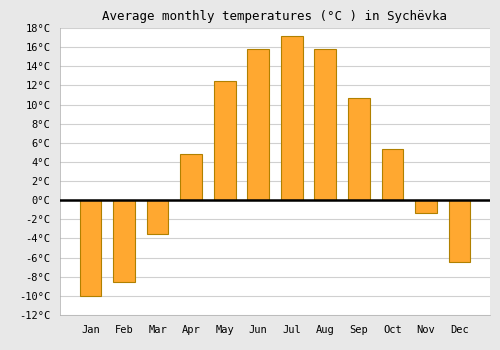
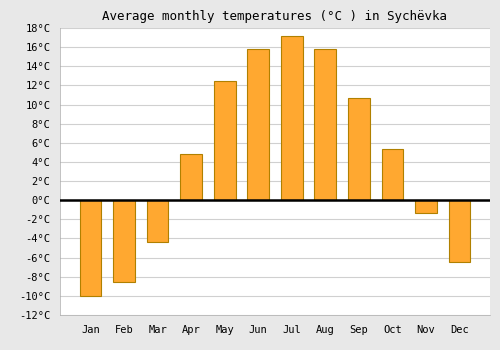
Mar: -3.5°C -> -4.4°C
